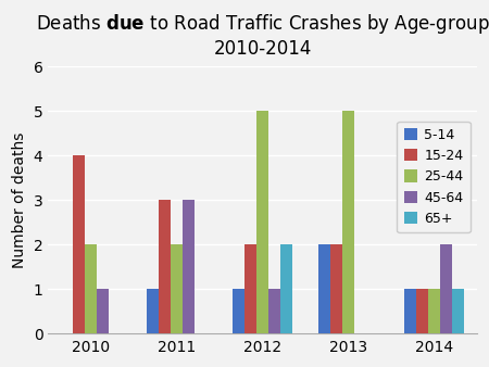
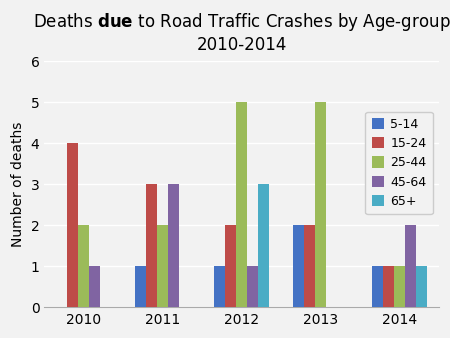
65+/2012: 2 -> 3
